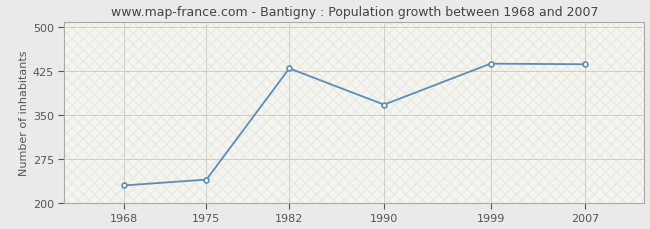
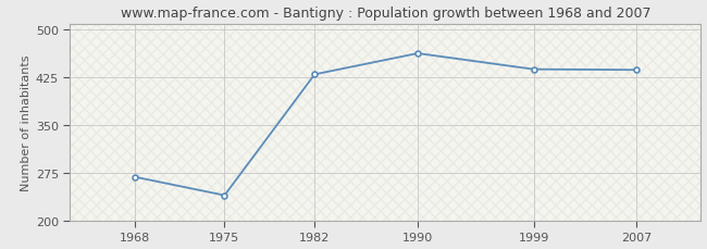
1968: 230 -> 269
1990: 368 -> 463
